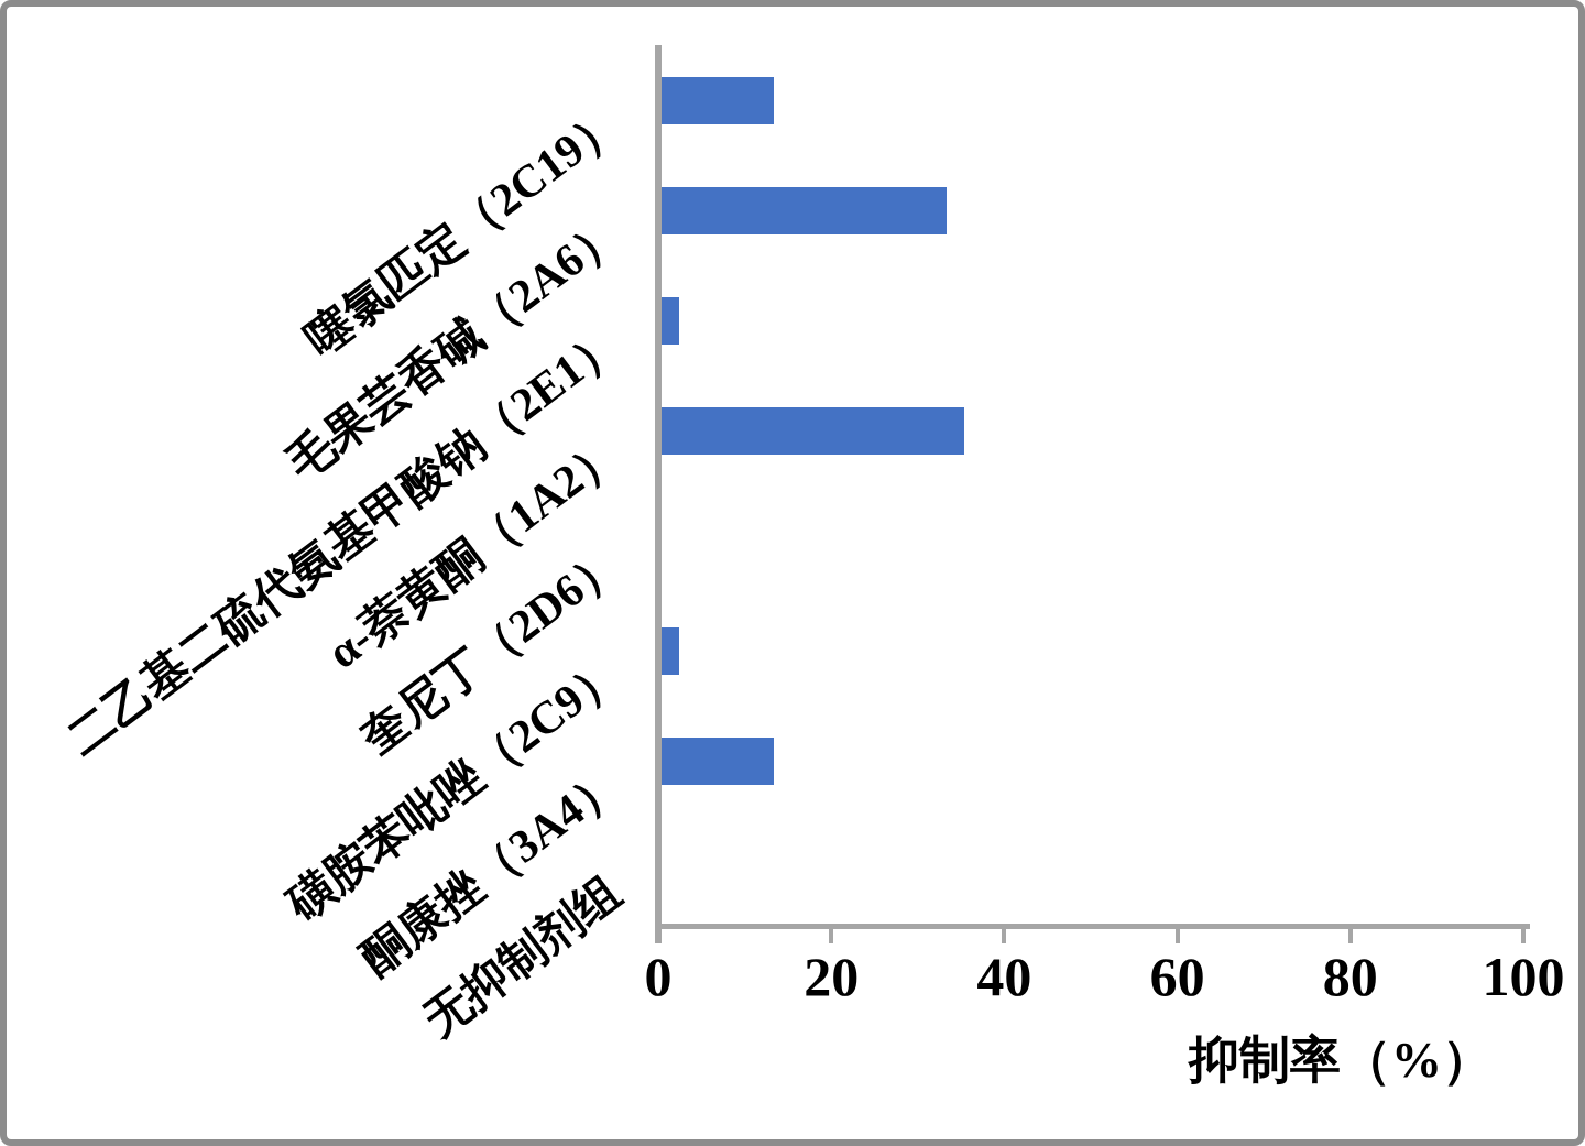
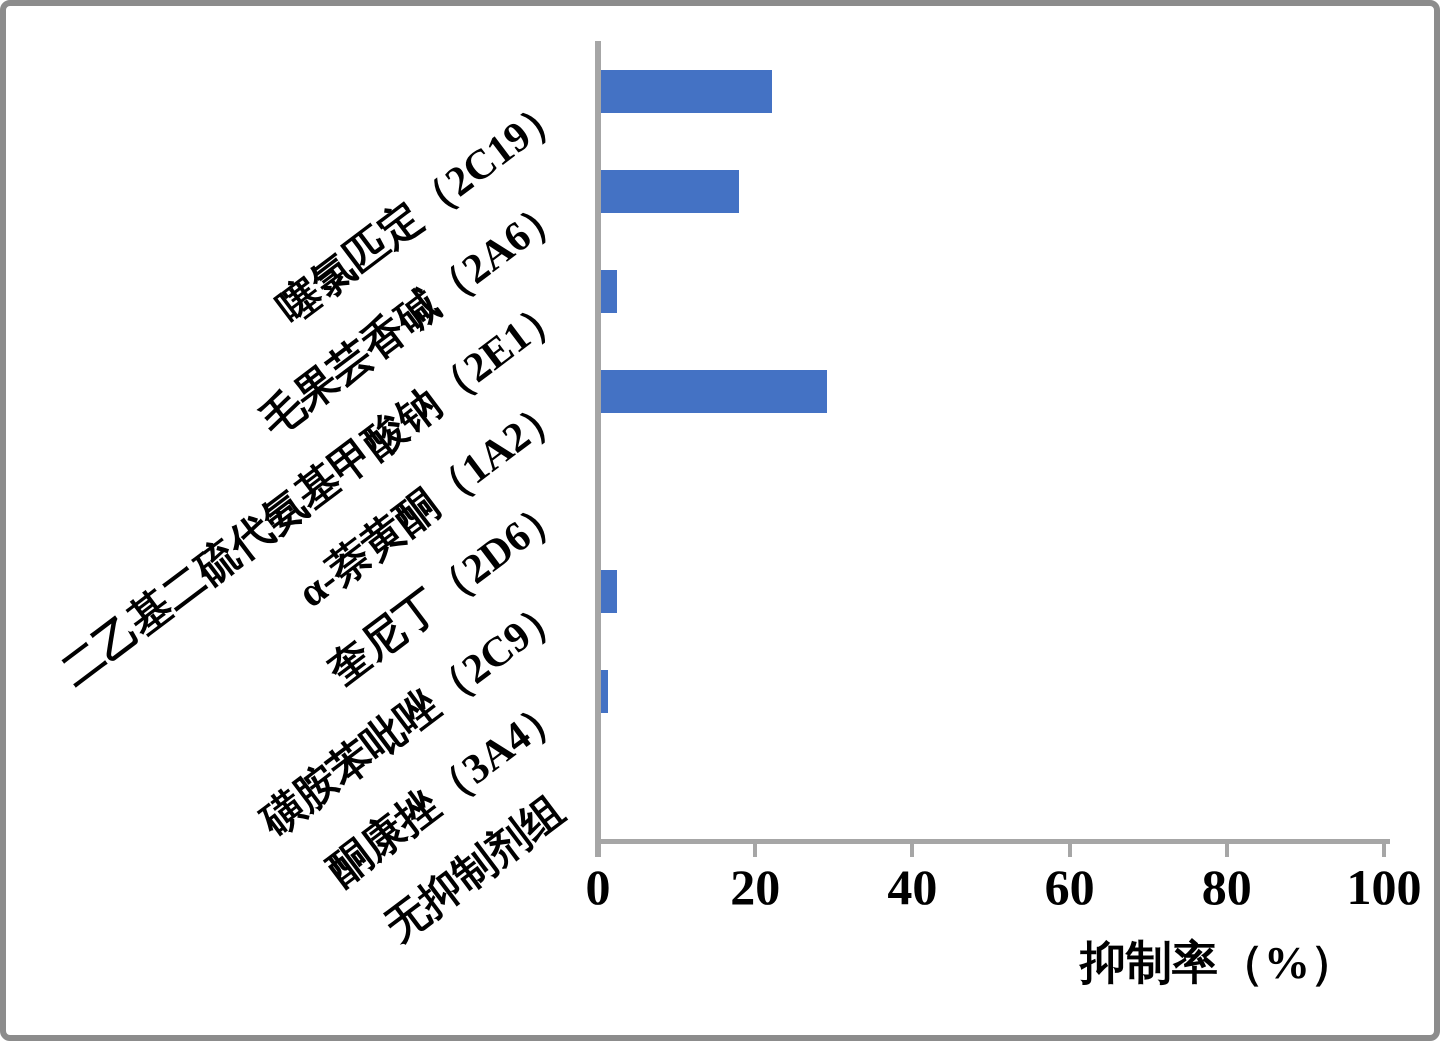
噻氯匹定（2C19）: 13 -> 22
毛果芸香碱（2A6）: 33 -> 18
α-萘黄酮（1A2）: 35 -> 29
酮康挫（3A4）: 13 -> 1
